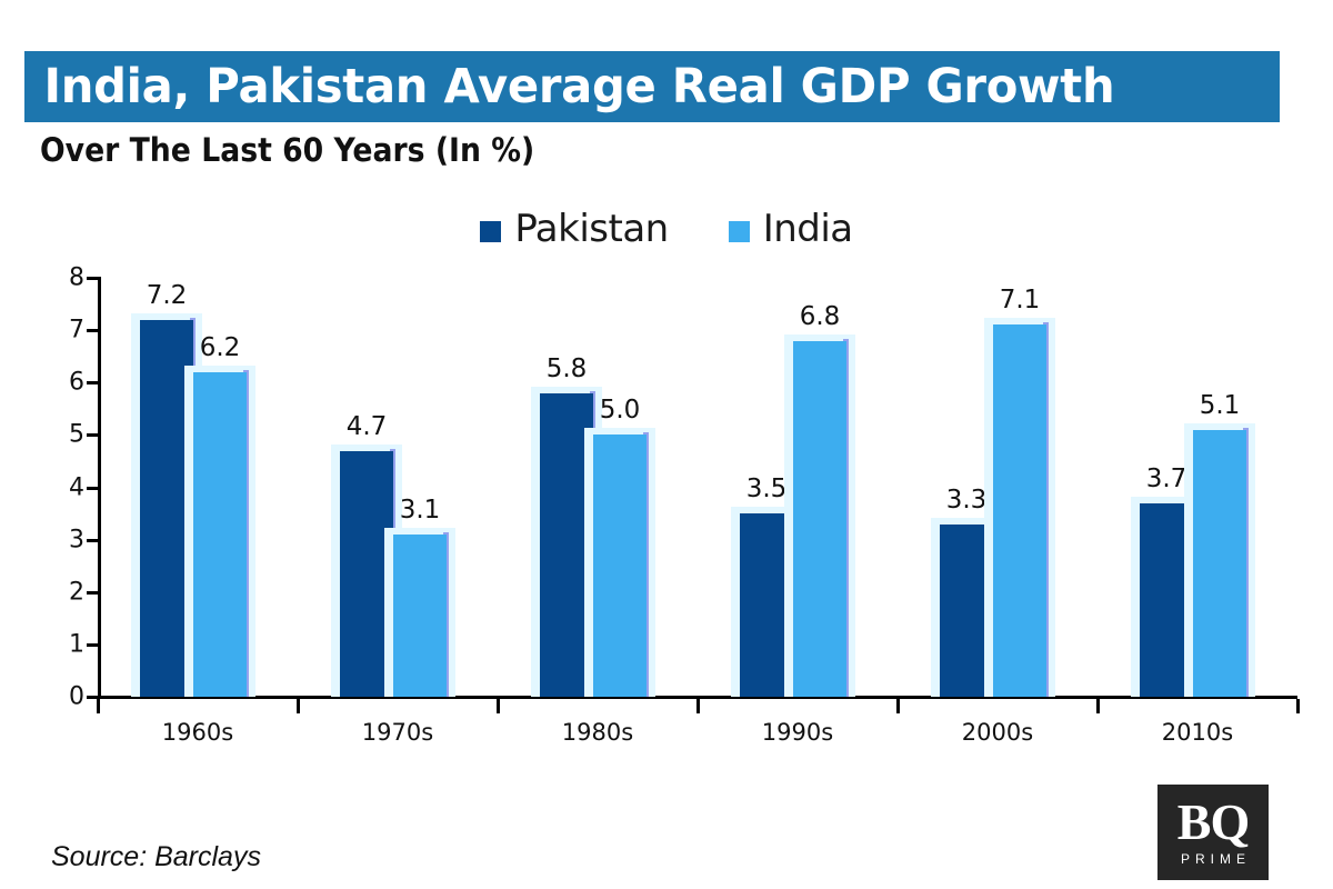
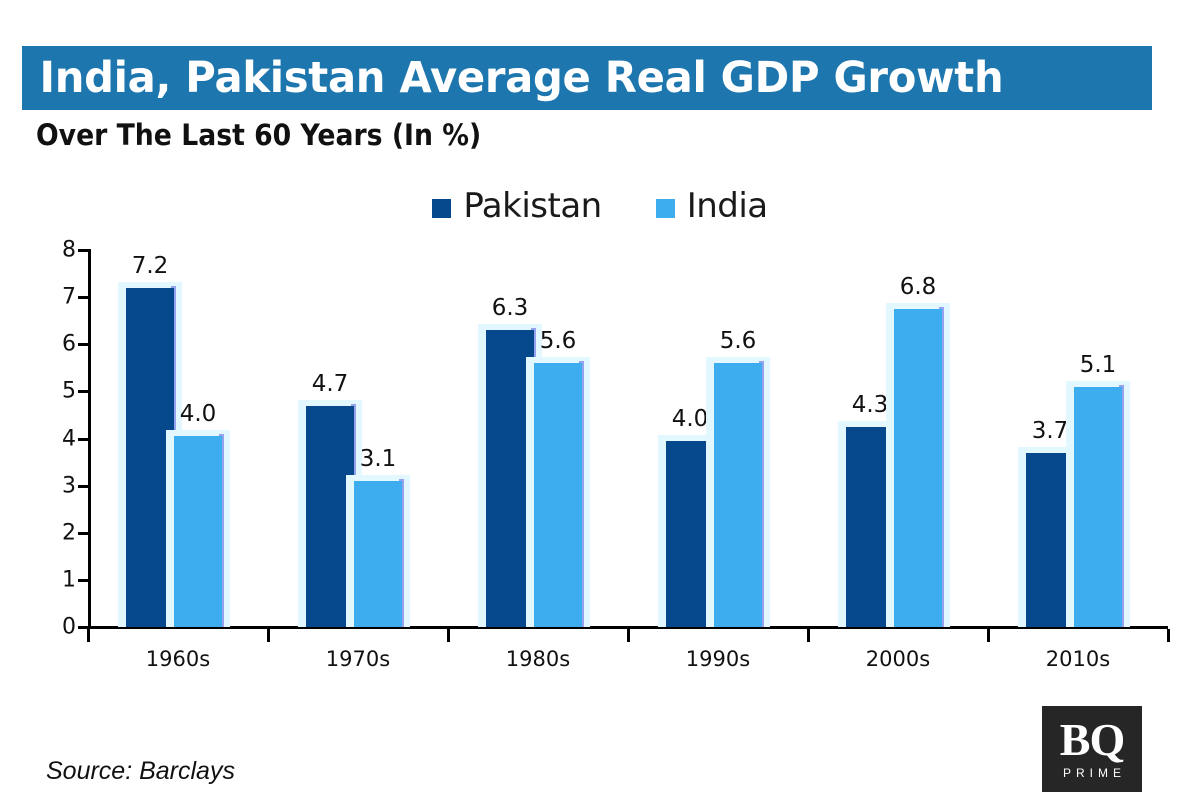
India/1960s: 6.2 -> 4.0
Pakistan/1980s: 5.8 -> 6.3
India/1980s: 5.0 -> 5.6
Pakistan/1990s: 3.5 -> 4.0
India/1990s: 6.8 -> 5.6
Pakistan/2000s: 3.3 -> 4.3
India/2000s: 7.1 -> 6.8
